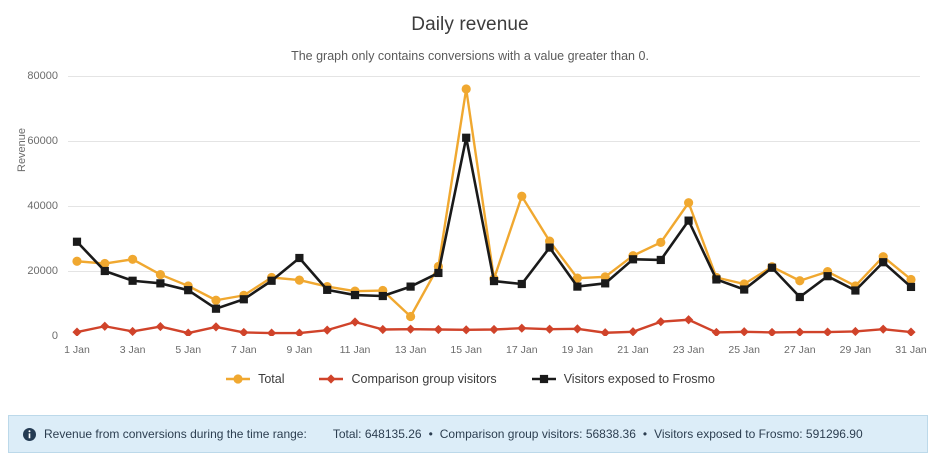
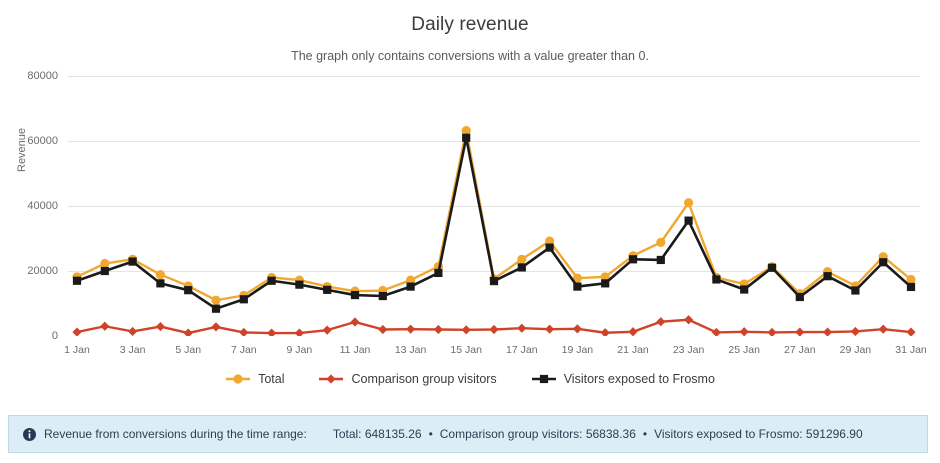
Total/1 Jan: 23000 -> 18000
Visitors exposed to Frosmo/1 Jan: 29000 -> 17000
Visitors exposed to Frosmo/3 Jan: 17000 -> 23000
Visitors exposed to Frosmo/9 Jan: 24000 -> 16000
Total/13 Jan: 6000 -> 17000
Total/15 Jan: 76000 -> 63000
Total/17 Jan: 43000 -> 24000
Visitors exposed to Frosmo/17 Jan: 16000 -> 21000
Total/27 Jan: 17000 -> 13000
